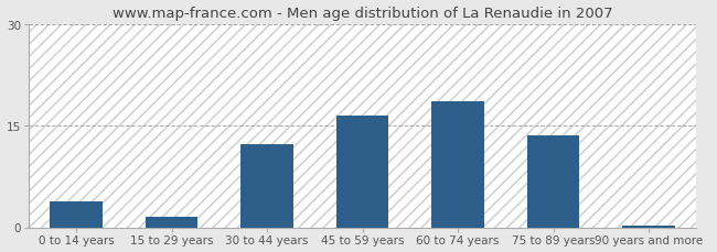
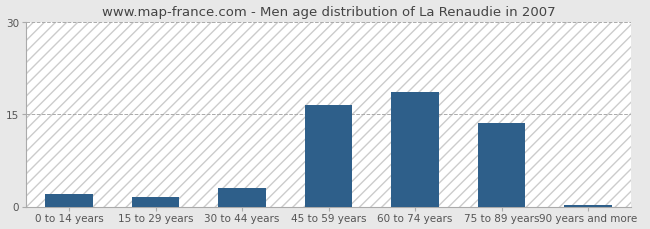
0 to 14 years: 3.8 -> 2.0
30 to 44 years: 12.2 -> 3.0
